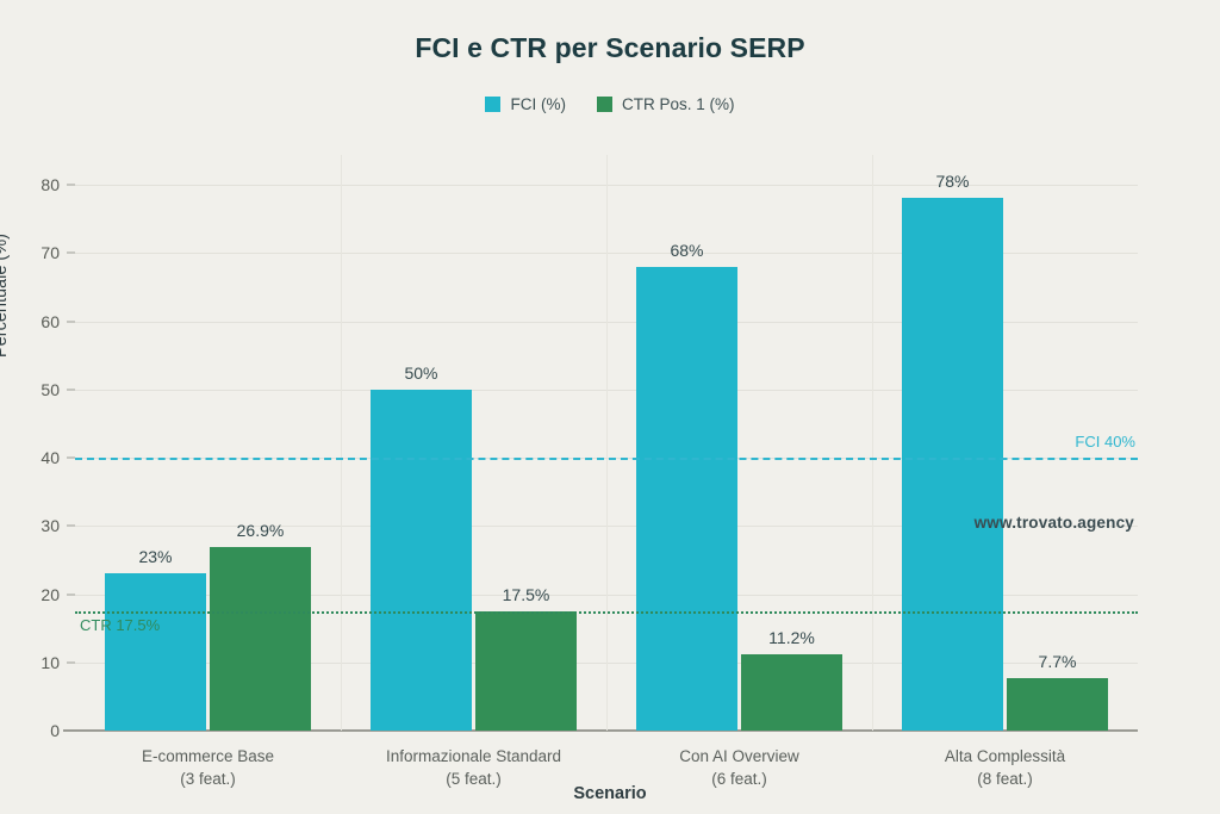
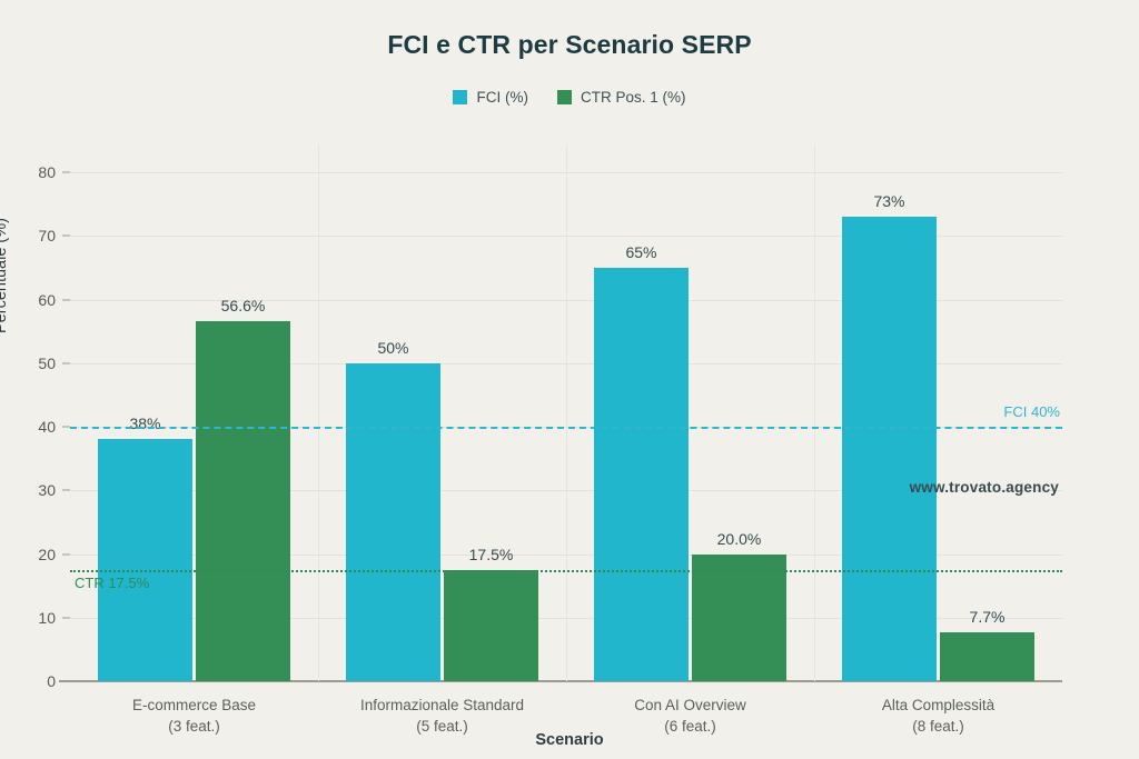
FCI (%)/E-commerce Base (3 feat.): 23% -> 38%
CTR Pos. 1 (%)/E-commerce Base (3 feat.): 26.9% -> 56.6%
FCI (%)/Con AI Overview (6 feat.): 68% -> 65%
CTR Pos. 1 (%)/Con AI Overview (6 feat.): 11.2% -> 20.0%
FCI (%)/Alta Complessità (8 feat.): 78% -> 73%
